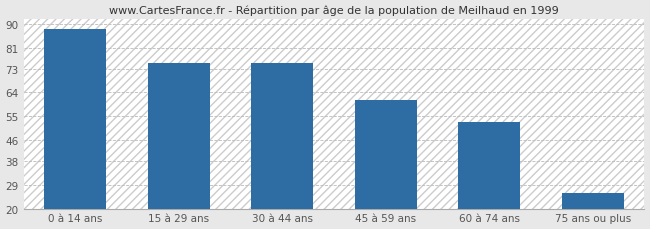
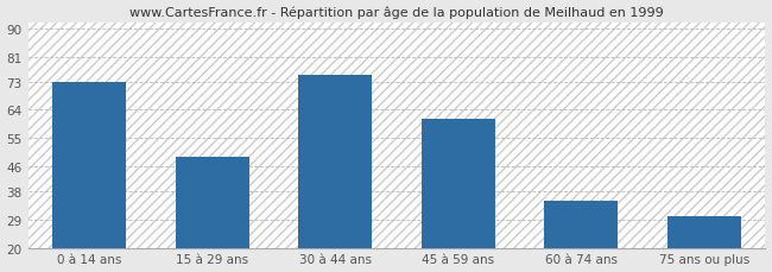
0 à 14 ans: 88 -> 73
15 à 29 ans: 75 -> 49
60 à 74 ans: 53 -> 35
75 ans ou plus: 26 -> 30
